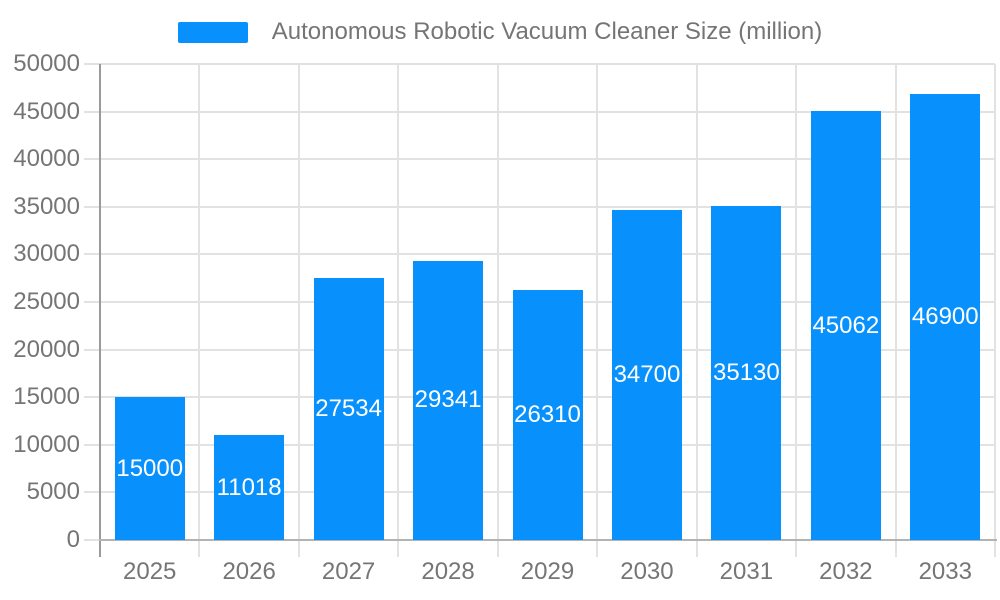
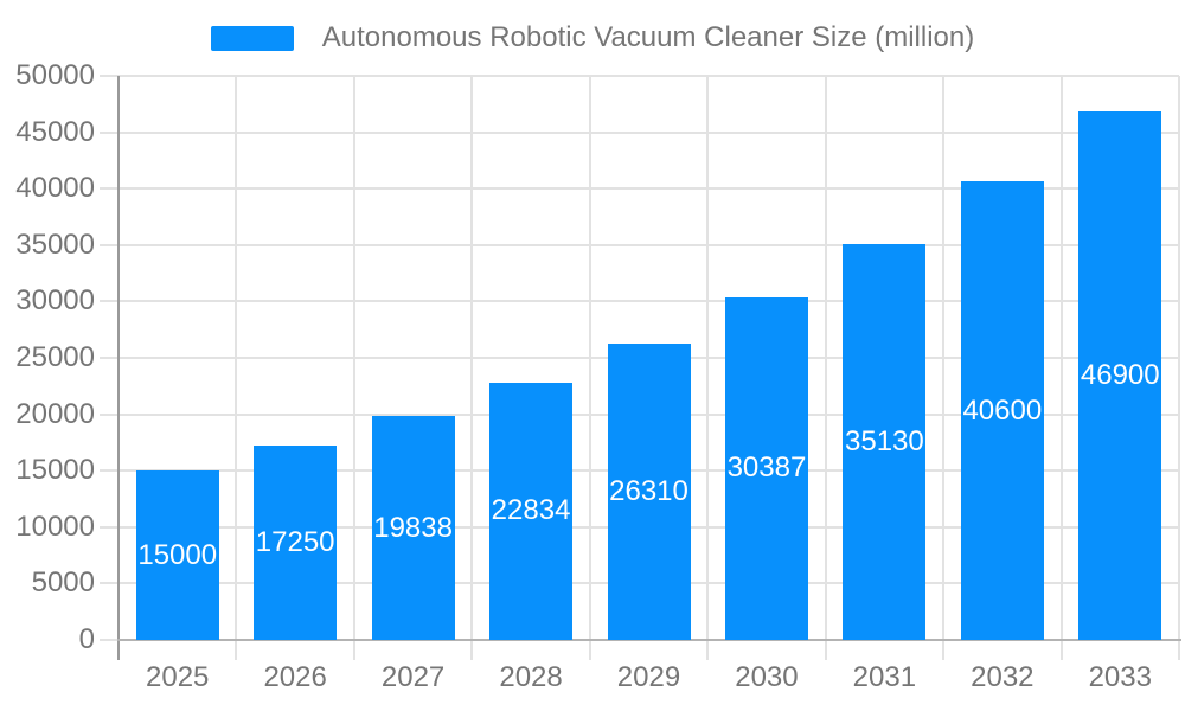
2026: 11018 -> 17250
2027: 27534 -> 19838
2028: 29341 -> 22834
2030: 34700 -> 30387
2032: 45062 -> 40600
